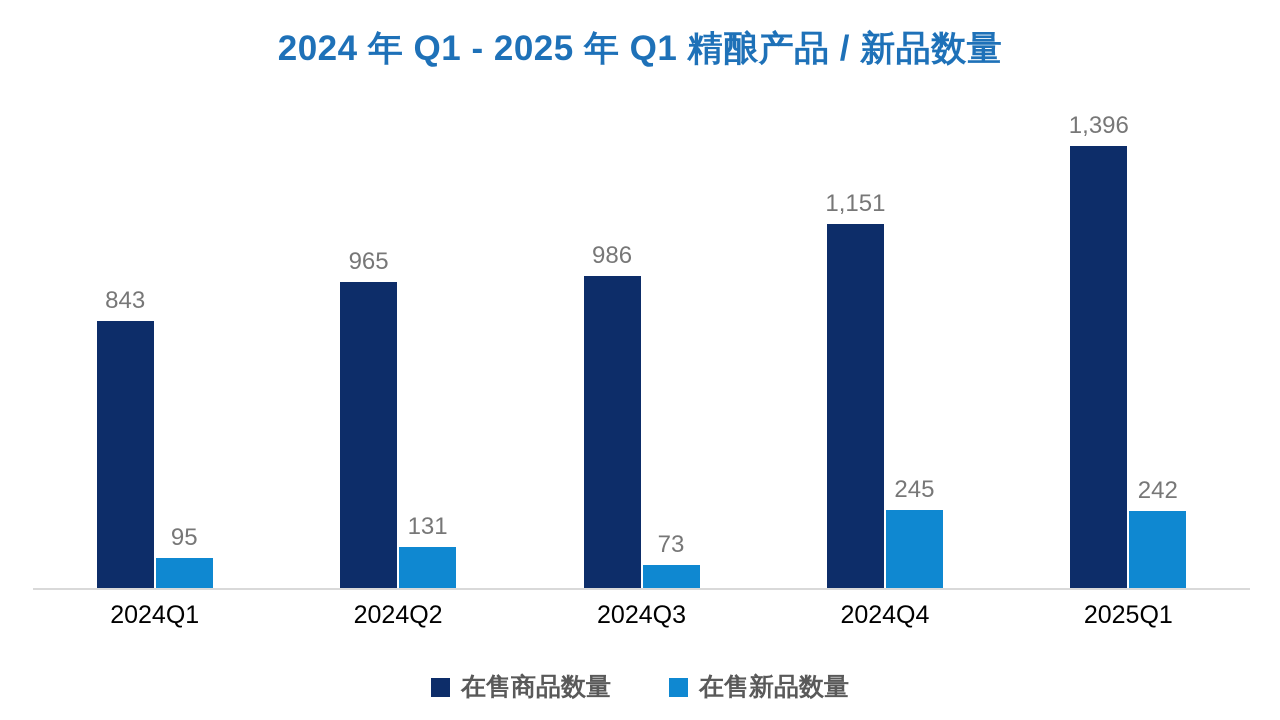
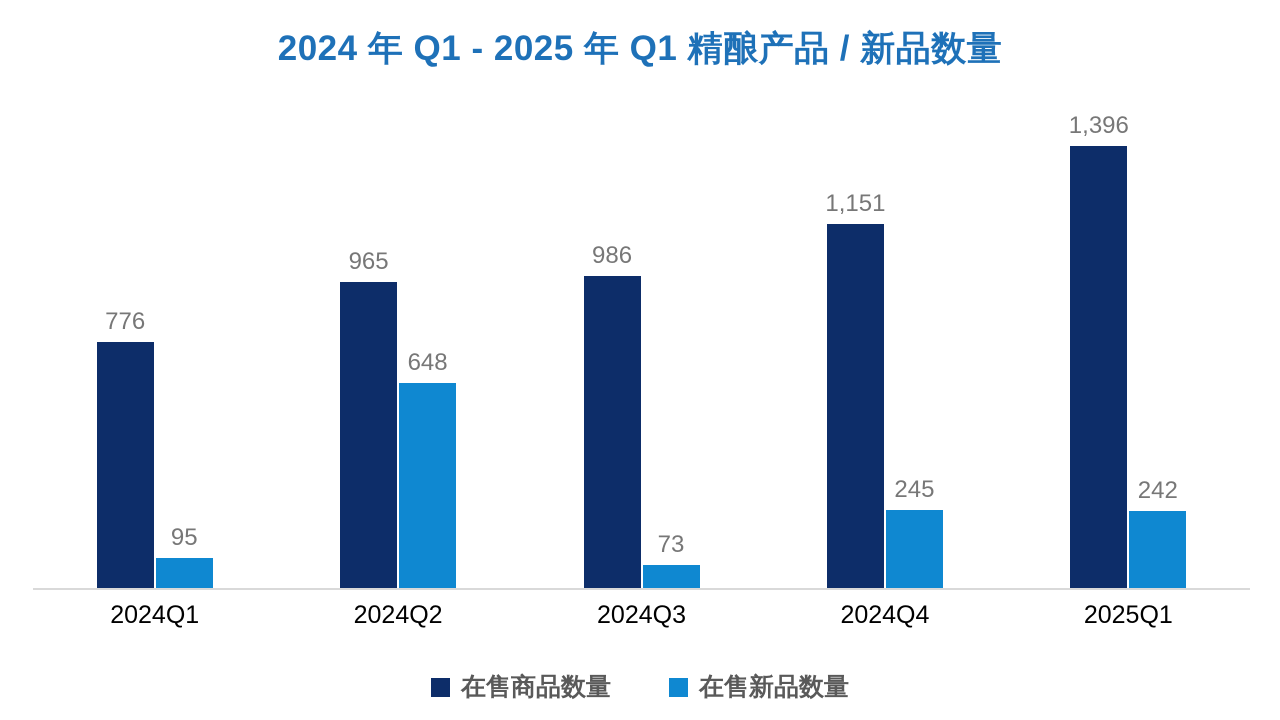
在售商品数量/2024Q1: 843 -> 776
在售新品数量/2024Q2: 131 -> 648
